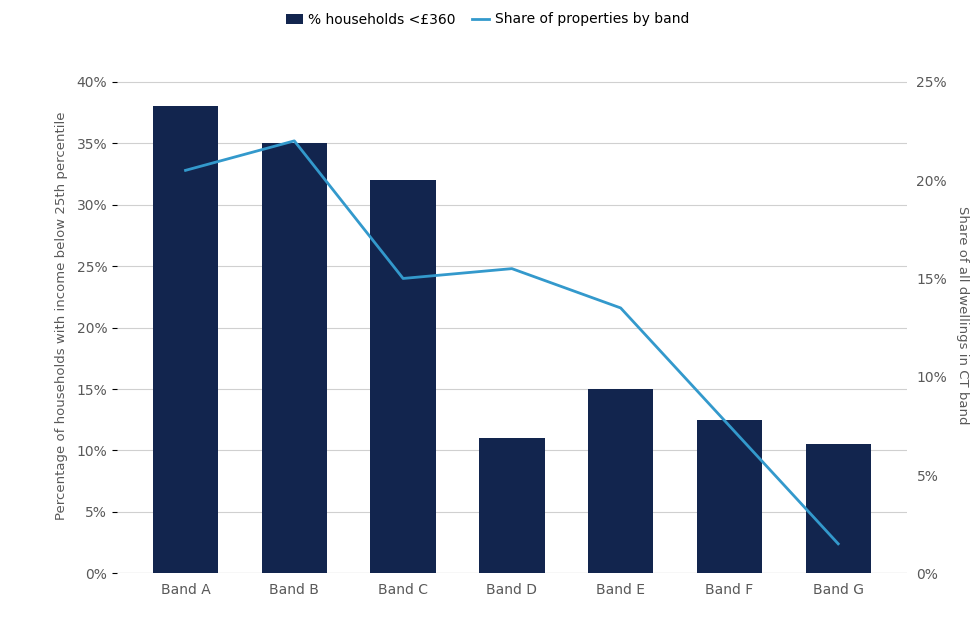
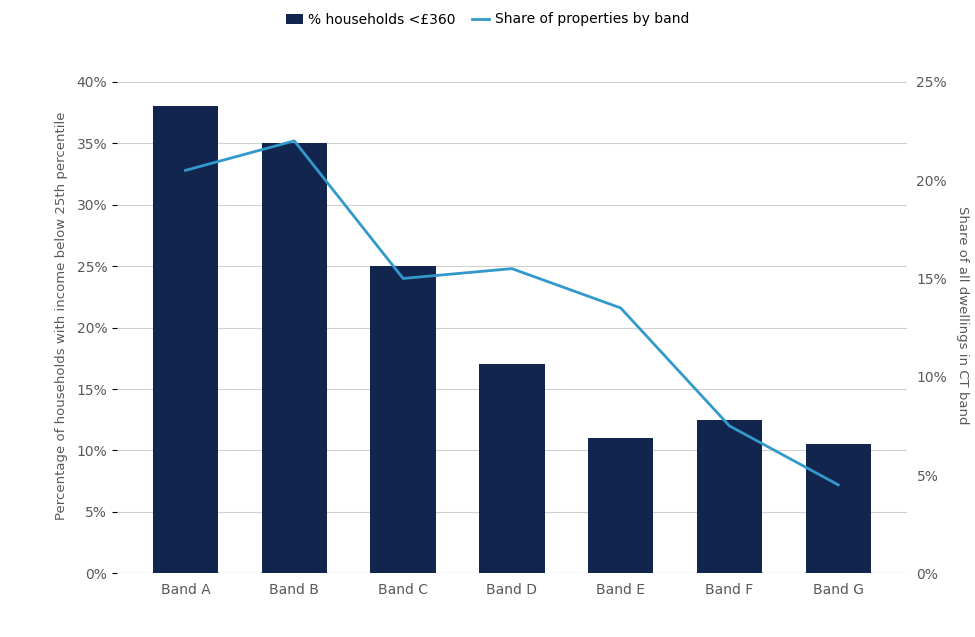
% households <£360/Band C: 32.0% -> 25.0%
% households <£360/Band D: 11.0% -> 17.0%
% households <£360/Band E: 15.0% -> 11.0%
Share of properties by band/Band G: 1.5% -> 4.5%
